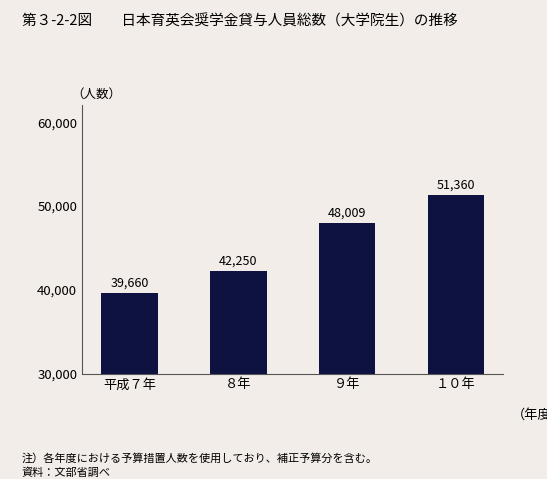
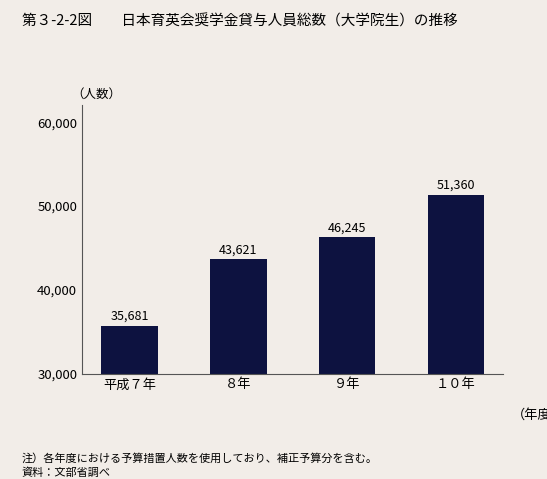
平成７年: 39,660 -> 35,681
８年: 42,250 -> 43,621
９年: 48,009 -> 46,245
